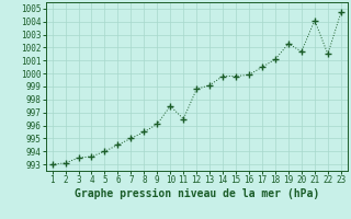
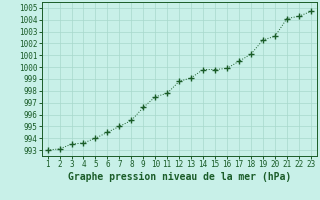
9: 996.1 -> 996.6
11: 996.5 -> 997.8
20: 1001.7 -> 1002.6
22: 1001.5 -> 1004.3
